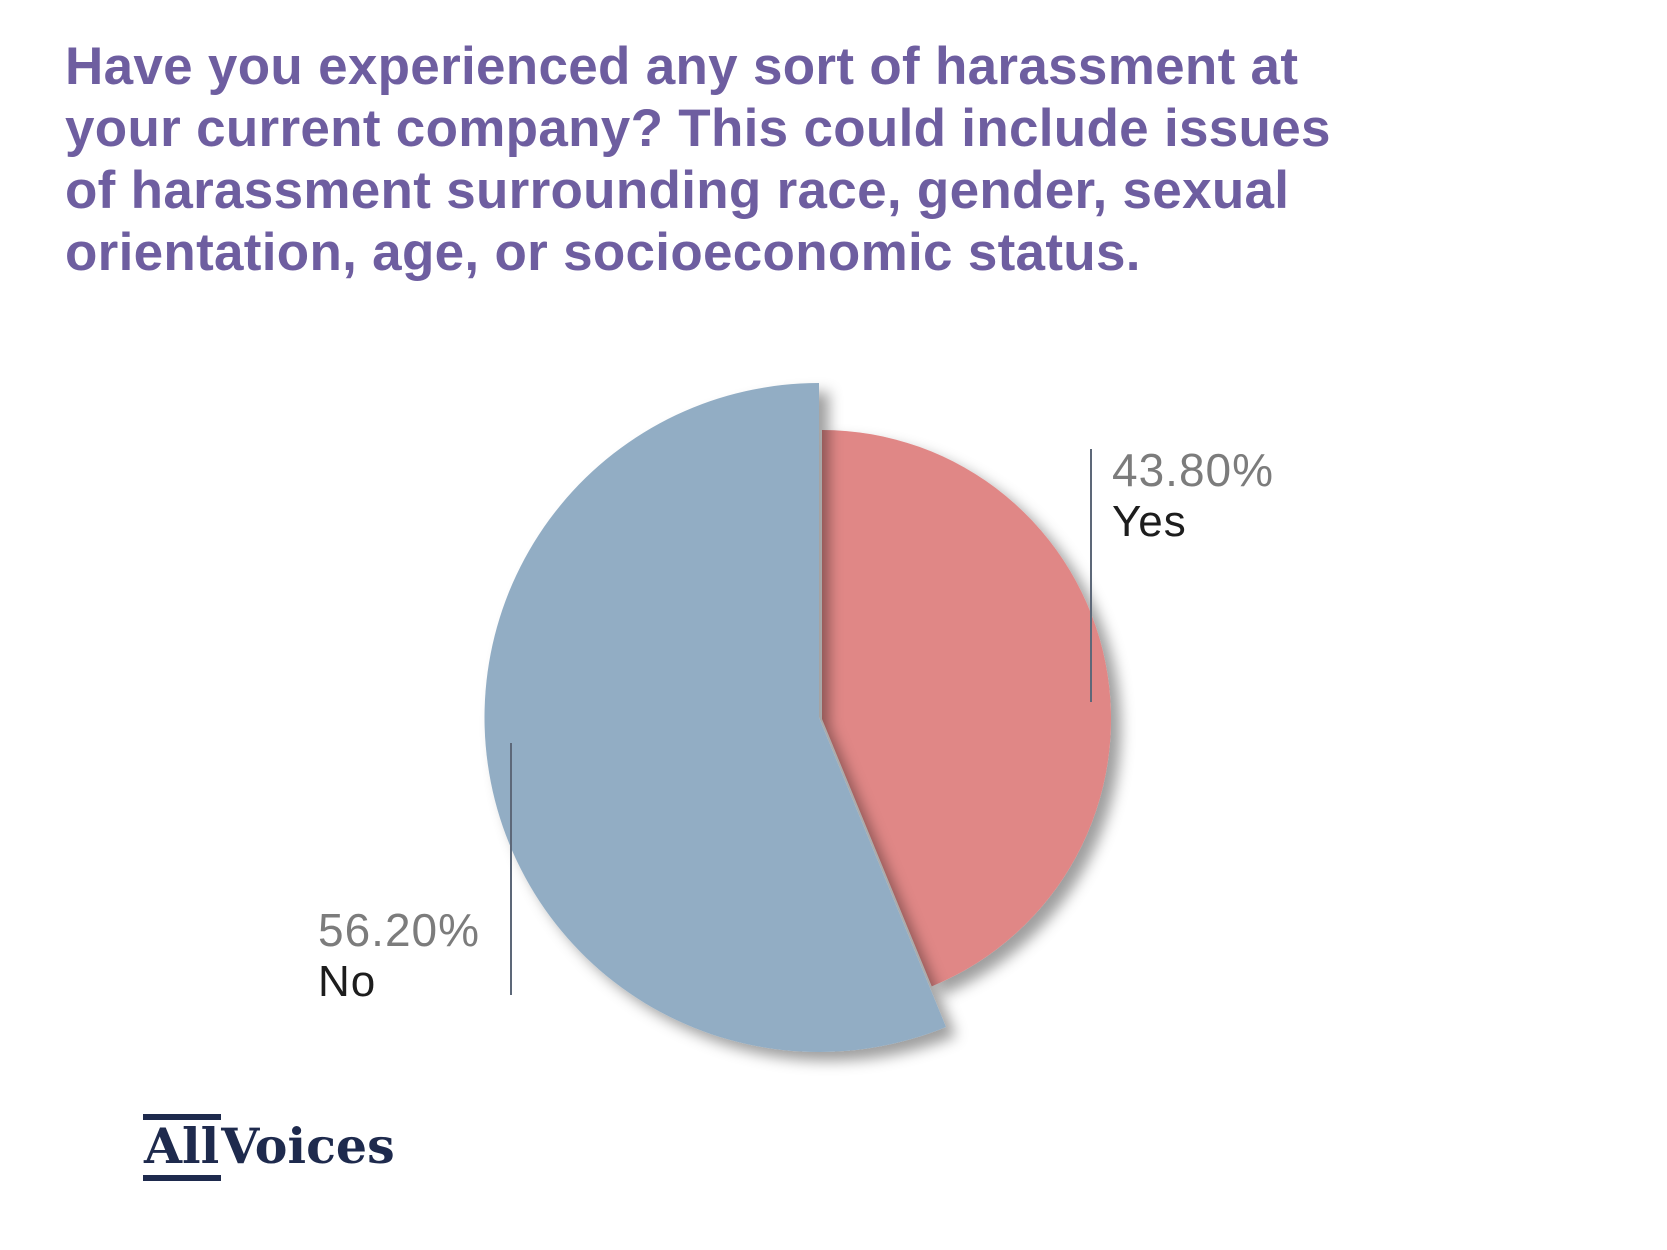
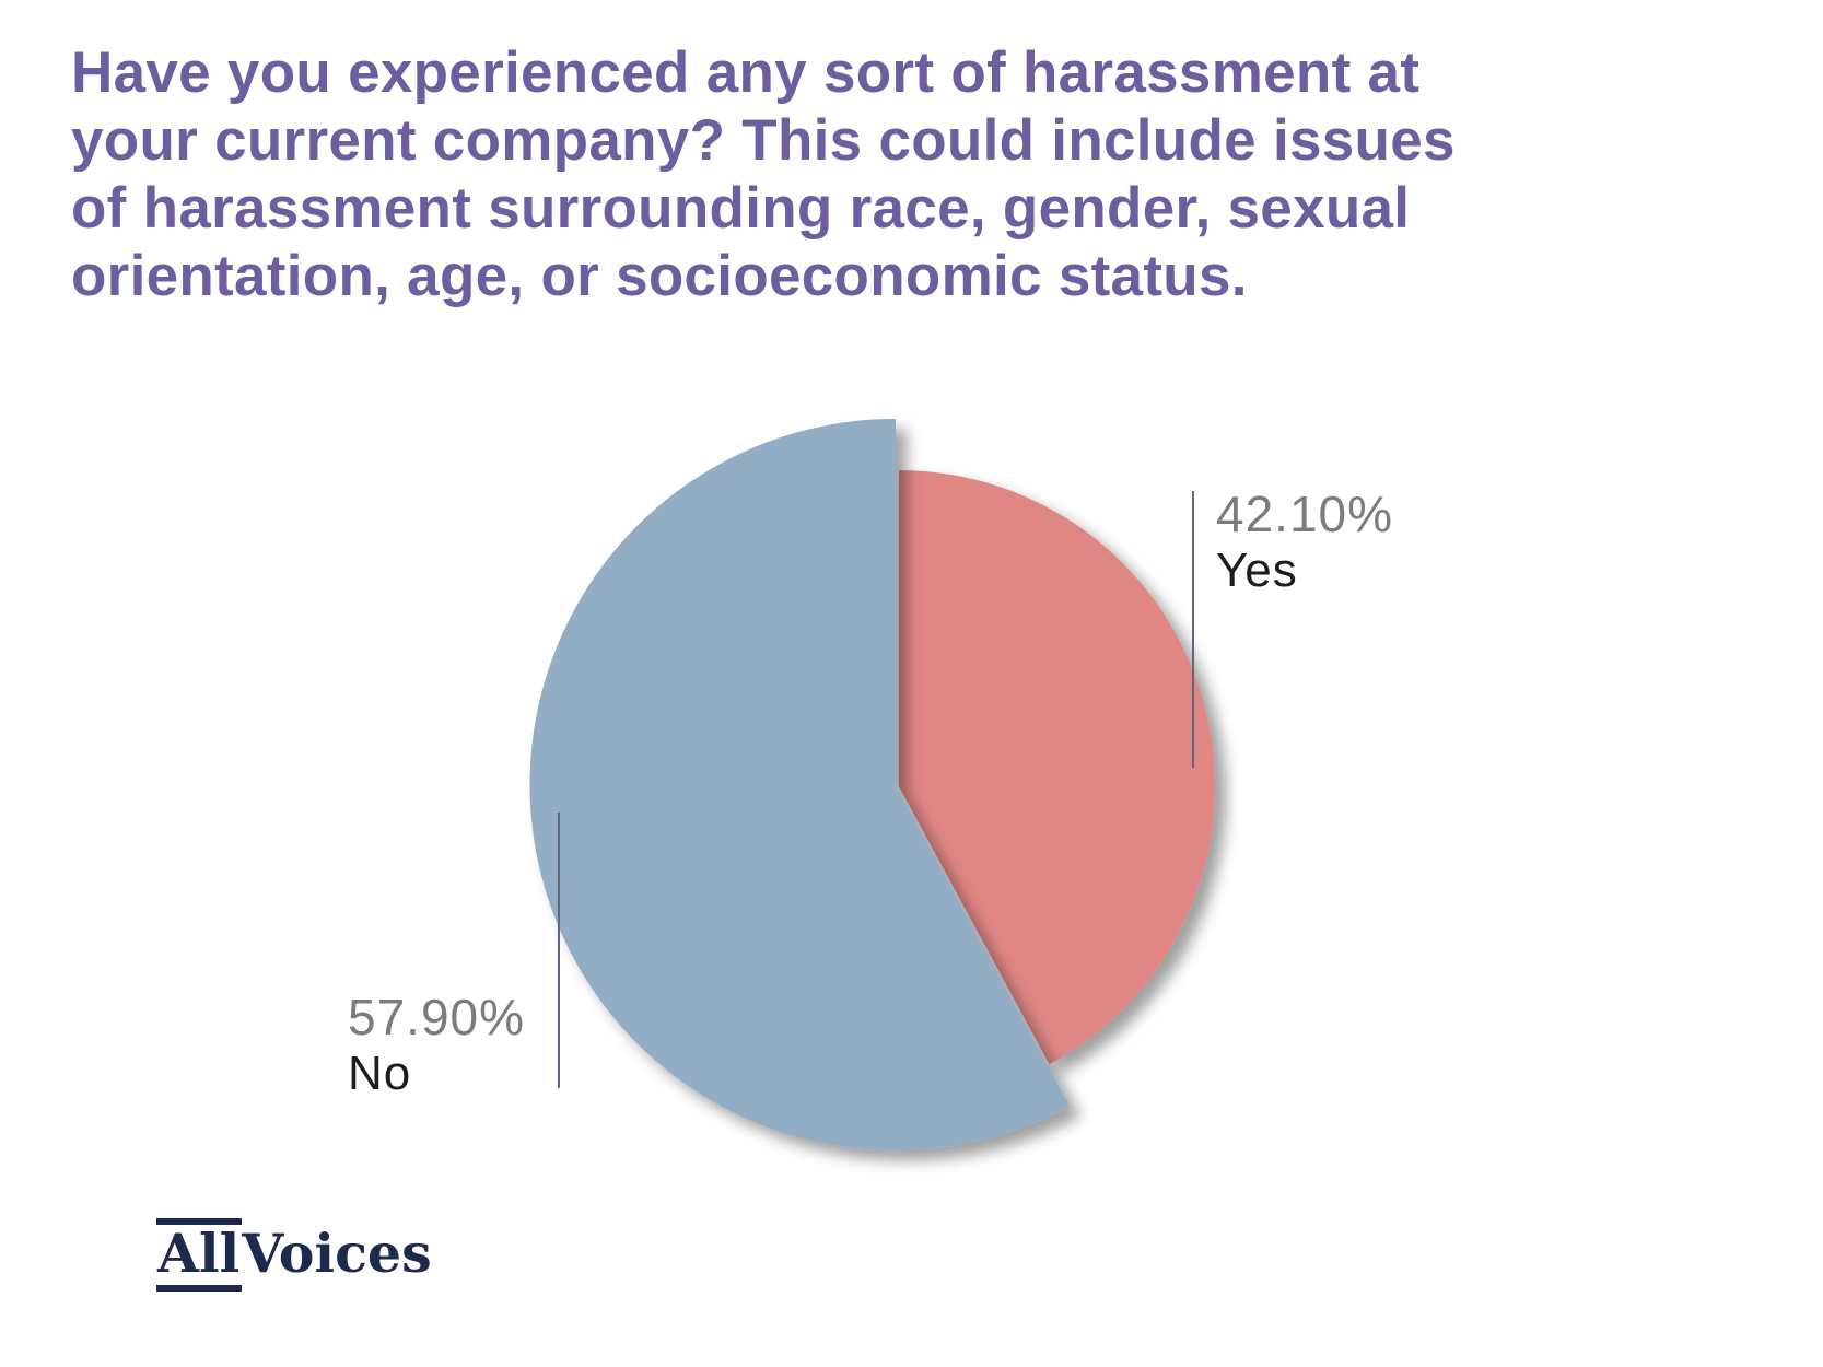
Yes: 43.80% -> 42.10%
No: 56.20% -> 57.90%
